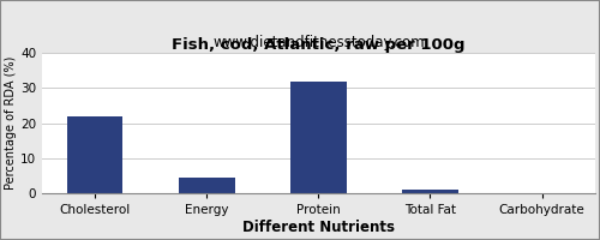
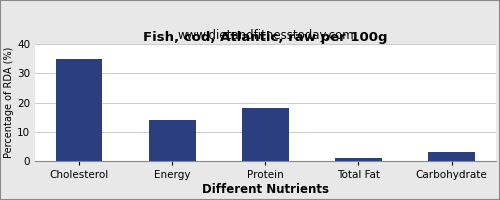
Cholesterol: 22.0 -> 35.0
Energy: 4.5 -> 14.0
Protein: 32.0 -> 18.0
Carbohydrate: 0.1 -> 3.0
